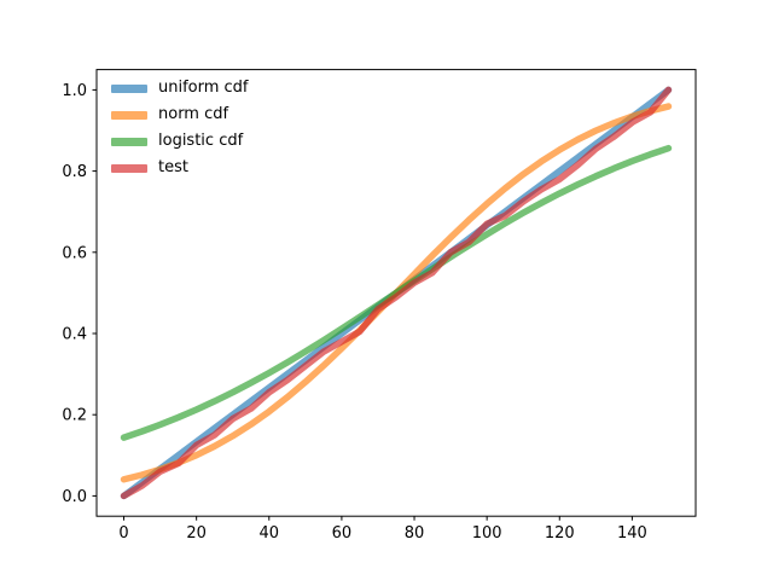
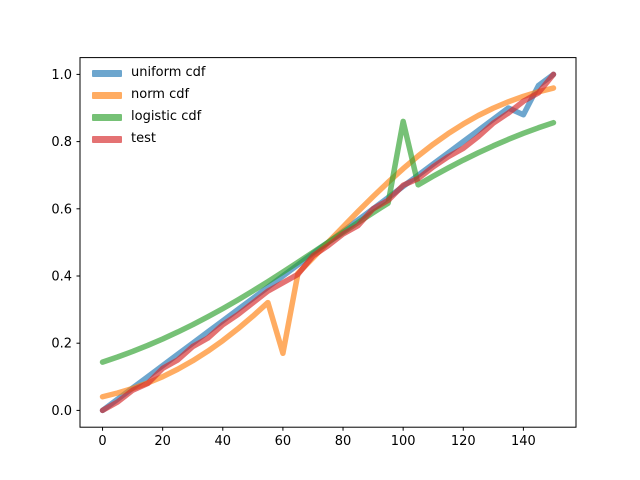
norm cdf/60: 0.36 -> 0.17
logistic cdf/100: 0.64 -> 0.86
uniform cdf/140: 0.93 -> 0.88
